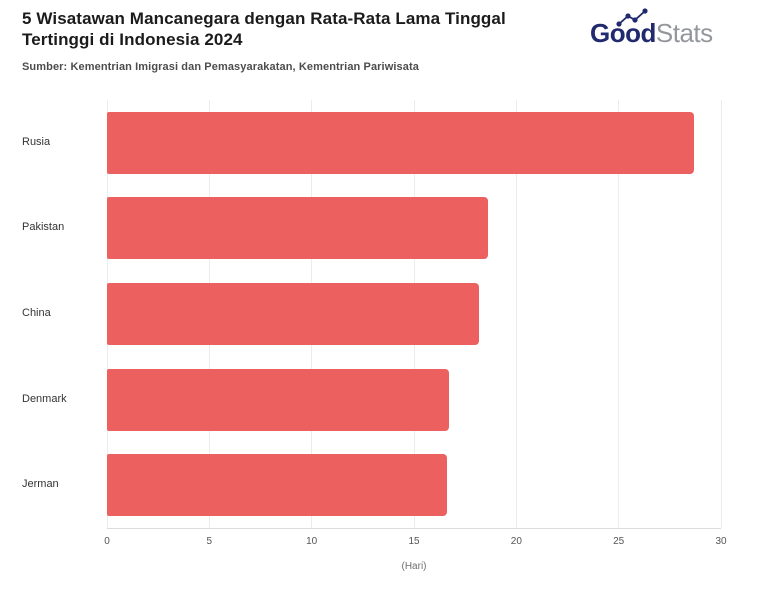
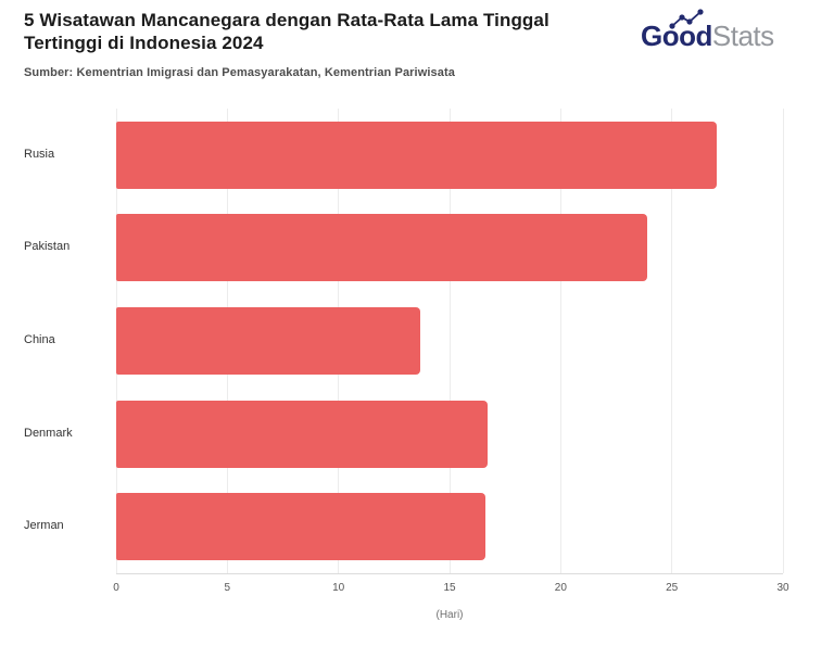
Rusia: 28.7 -> 27.0
Pakistan: 18.6 -> 23.9
China: 18.2 -> 13.7
